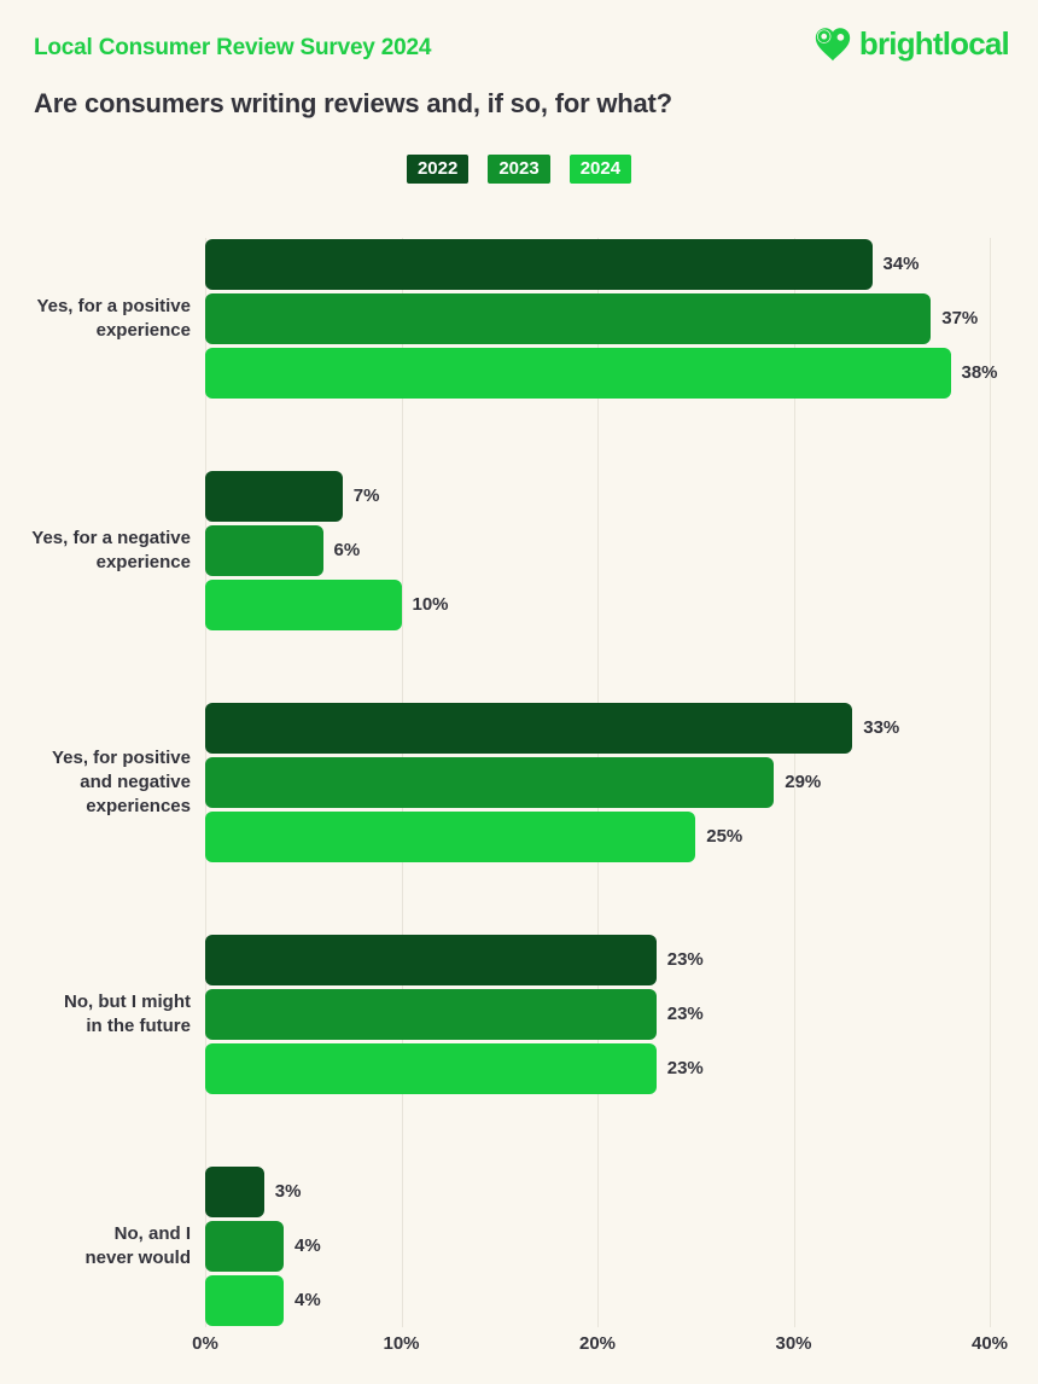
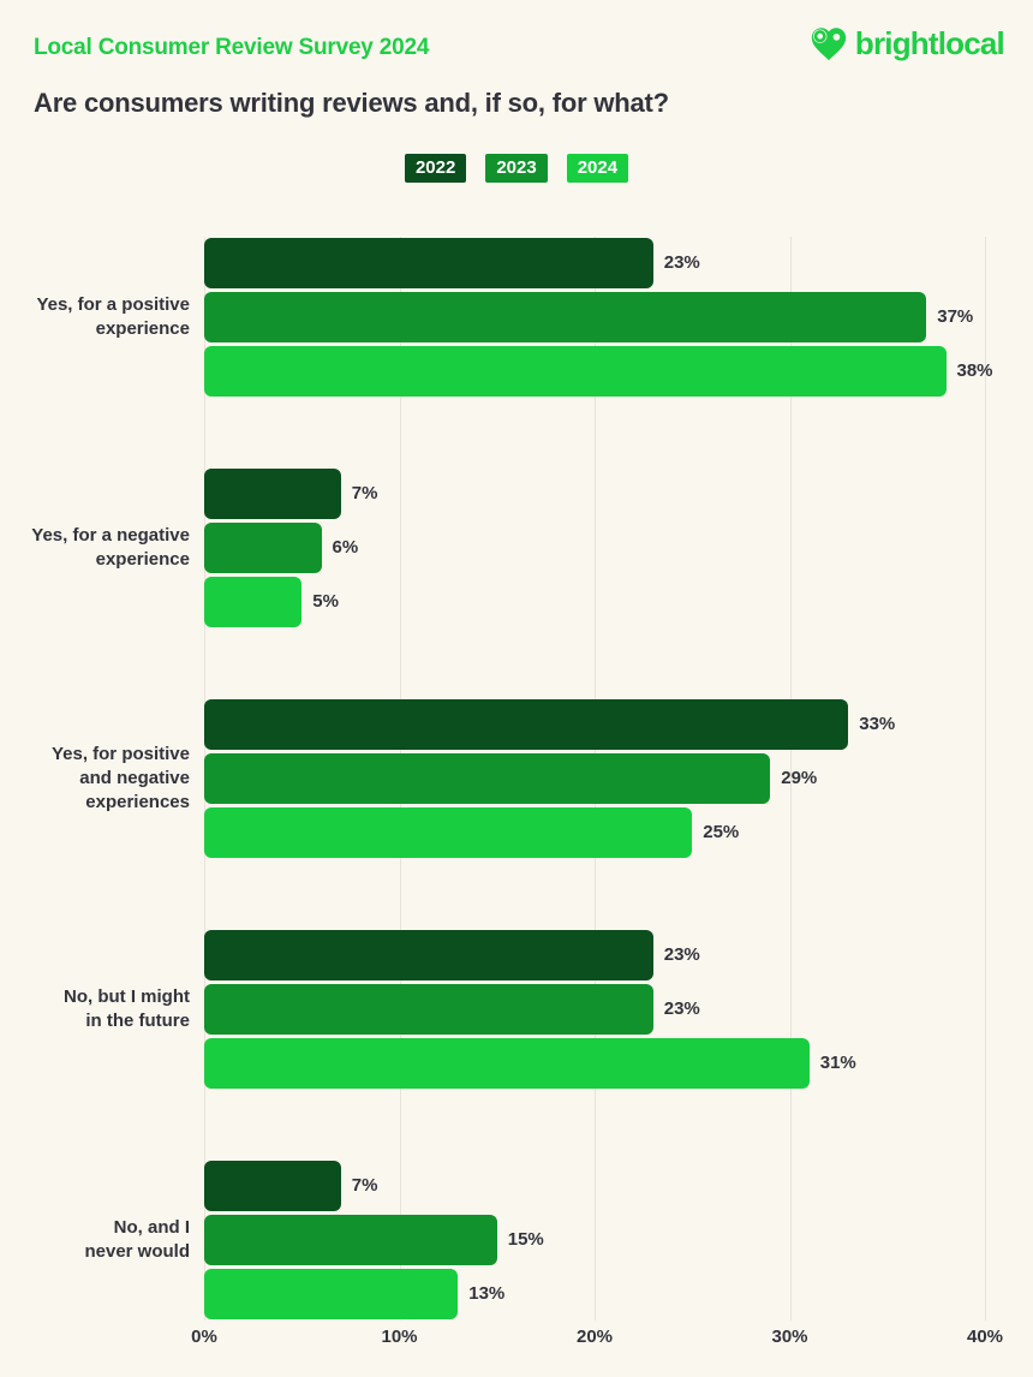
2022/Yes, for a positive experience: 34% -> 23%
2024/Yes, for a negative experience: 10% -> 5%
2024/No, but I might in the future: 23% -> 31%
2022/No, and I never would: 3% -> 7%
2023/No, and I never would: 4% -> 15%
2024/No, and I never would: 4% -> 13%
